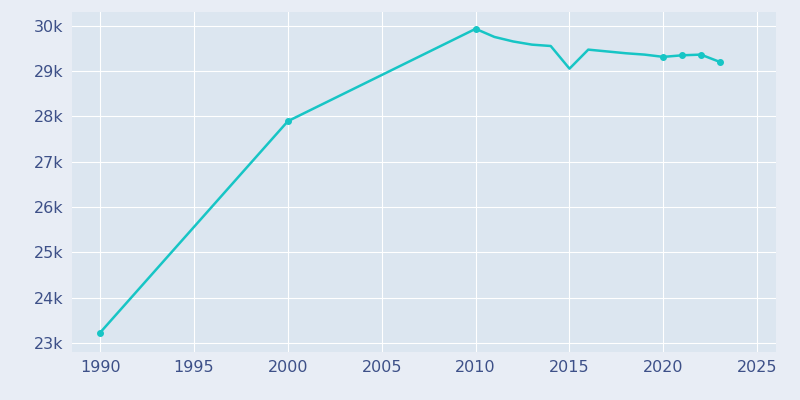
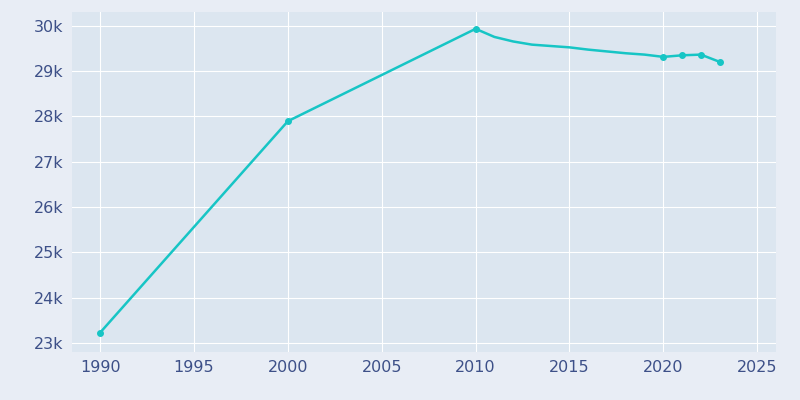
2015: 29.05k -> 29.52k
